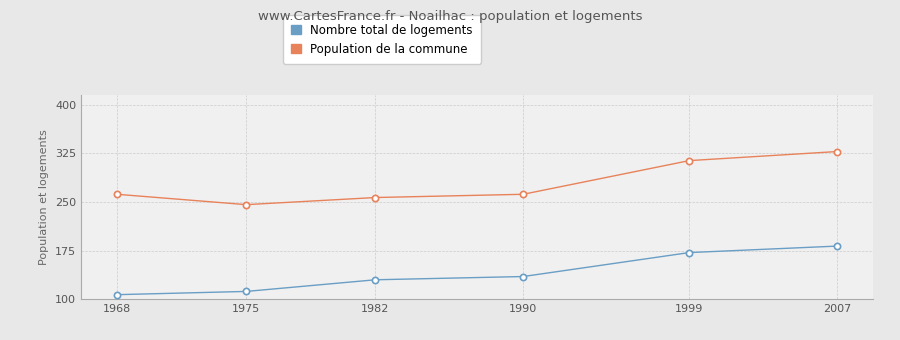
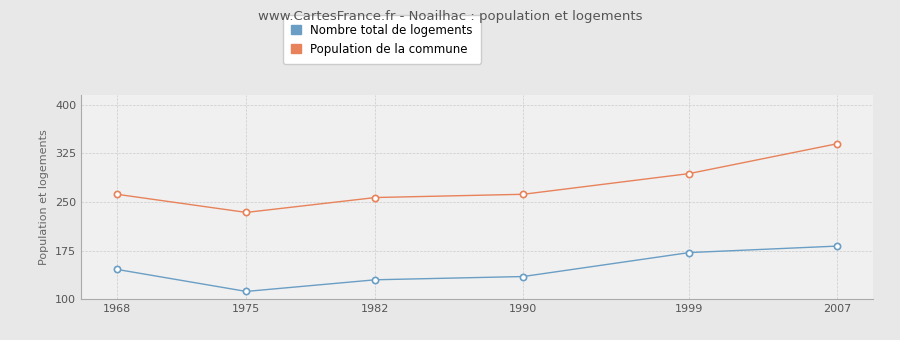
Nombre total de logements/1968: 107 -> 146
Population de la commune/1975: 246 -> 234
Population de la commune/1999: 314 -> 294
Population de la commune/2007: 328 -> 340
